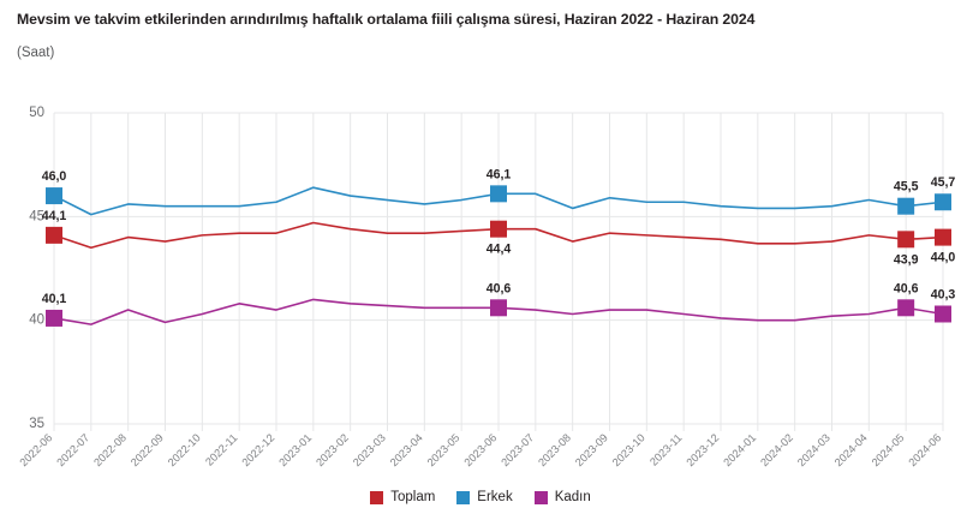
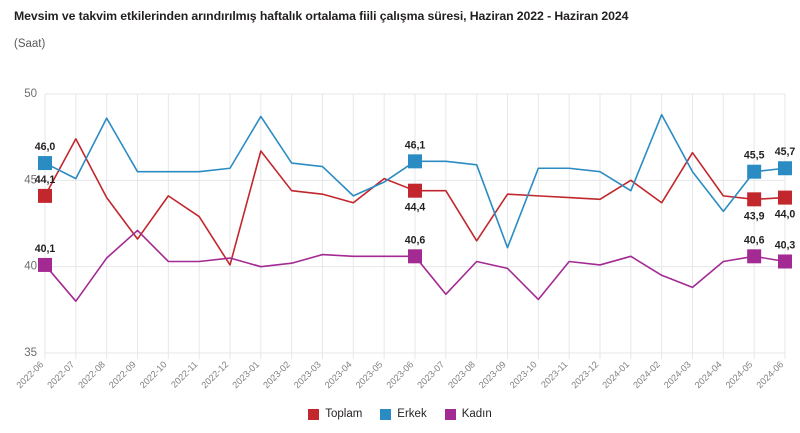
Toplam/2022-07: 43.5 -> 47.4
Kadın/2022-07: 39.8 -> 38.0
Erkek/2022-08: 45.6 -> 48.6
Toplam/2022-09: 43.8 -> 41.6
Kadın/2022-09: 39.9 -> 42.1
Toplam/2022-11: 44.2 -> 42.9
Kadın/2022-11: 40.8 -> 40.3
Toplam/2022-12: 44.2 -> 40.1
Toplam/2023-01: 44.7 -> 46.7
Erkek/2023-01: 46.4 -> 48.7
Kadın/2023-01: 41.0 -> 40.0
Kadın/2023-02: 40.8 -> 40.2
Toplam/2023-04: 44.2 -> 43.7
Erkek/2023-04: 45.6 -> 44.1
Toplam/2023-05: 44.3 -> 45.1
Erkek/2023-05: 45.8 -> 44.9
Kadın/2023-07: 40.5 -> 38.4
Toplam/2023-08: 43.8 -> 41.5
Erkek/2023-08: 45.4 -> 45.9
Erkek/2023-09: 45.9 -> 41.1
Kadın/2023-09: 40.5 -> 39.9
Kadın/2023-10: 40.5 -> 38.1
Toplam/2024-01: 43.7 -> 45.0
Erkek/2024-01: 45.4 -> 44.4
Kadın/2024-01: 40.0 -> 40.6
Erkek/2024-02: 45.4 -> 48.8
Kadın/2024-02: 40.0 -> 39.5
Toplam/2024-03: 43.8 -> 46.6
Kadın/2024-03: 40.2 -> 38.8
Erkek/2024-04: 45.8 -> 43.2
